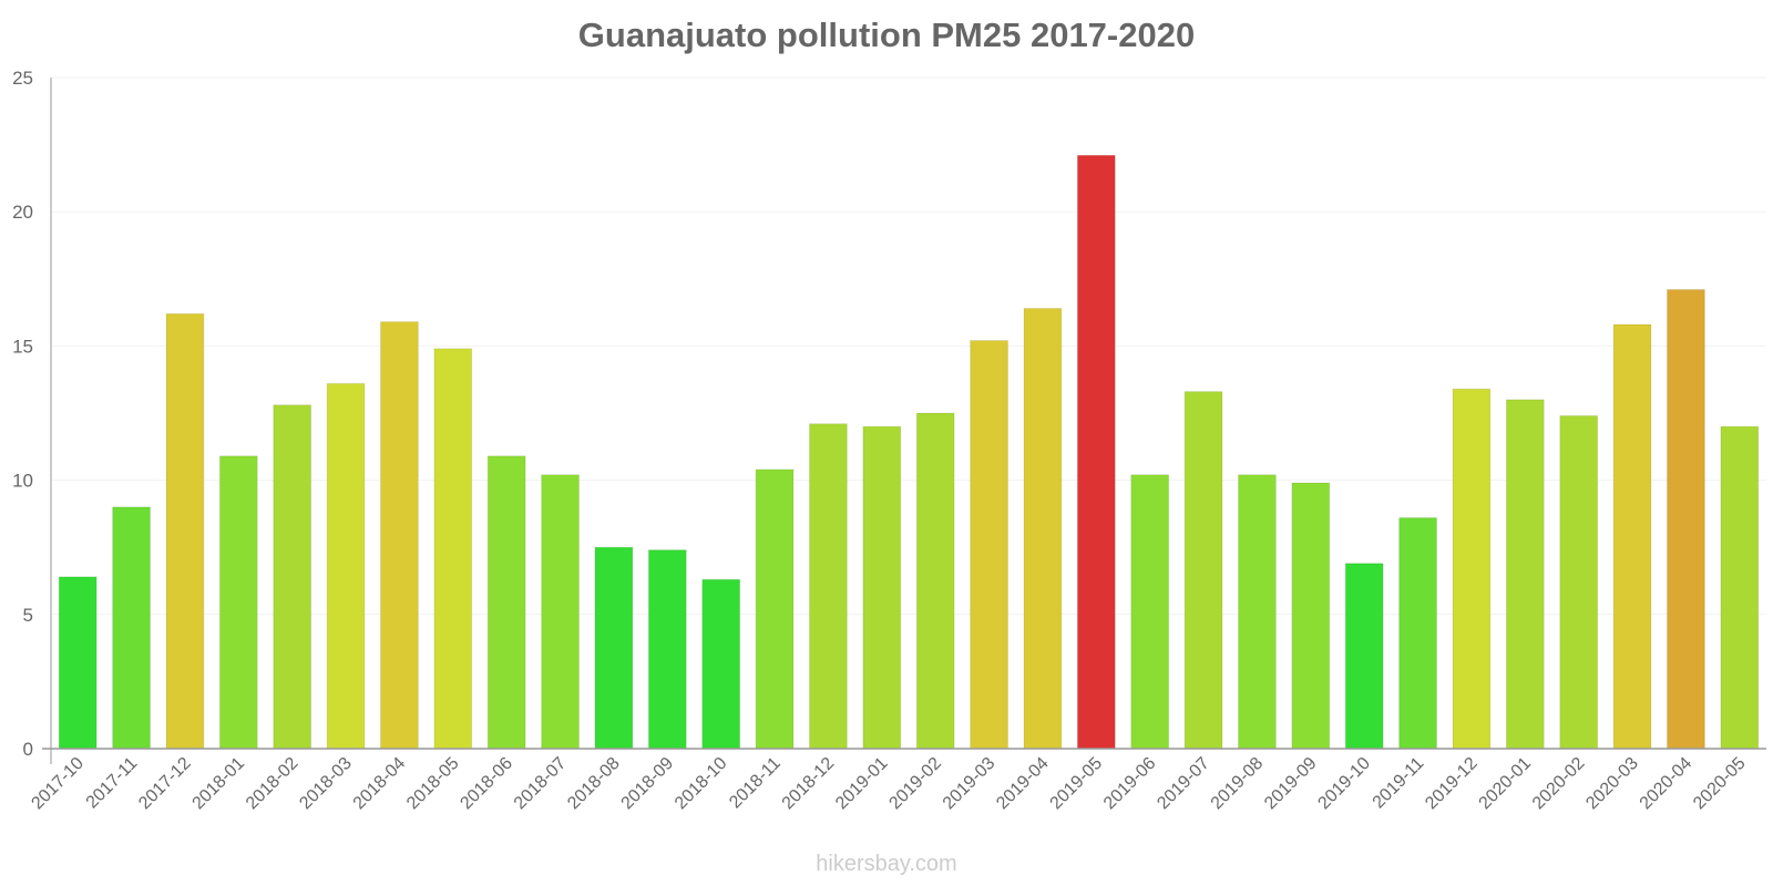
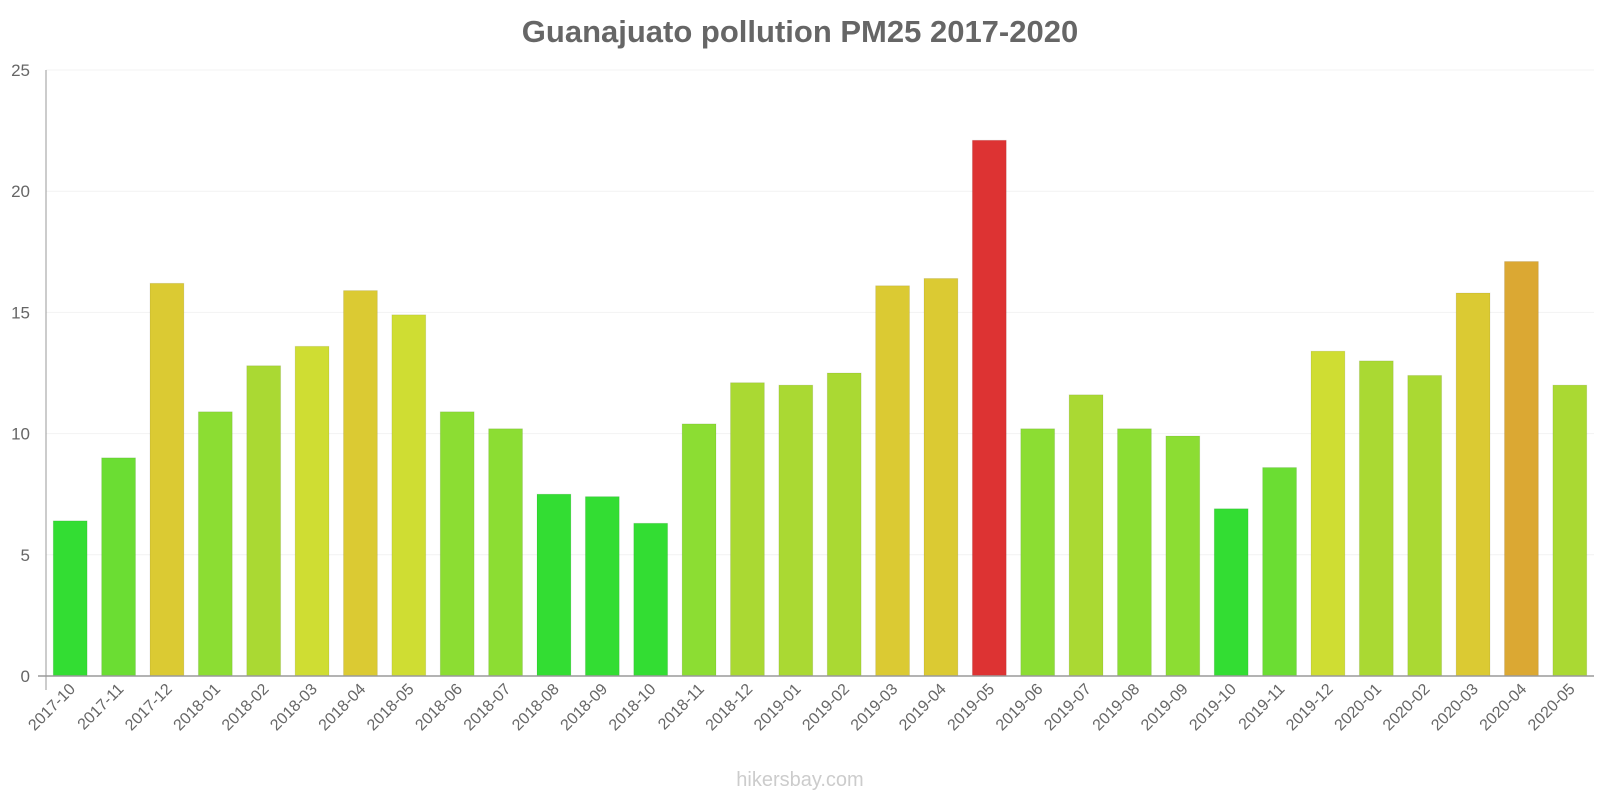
2019-03: 15.2 -> 16.1
2019-07: 13.3 -> 11.6
